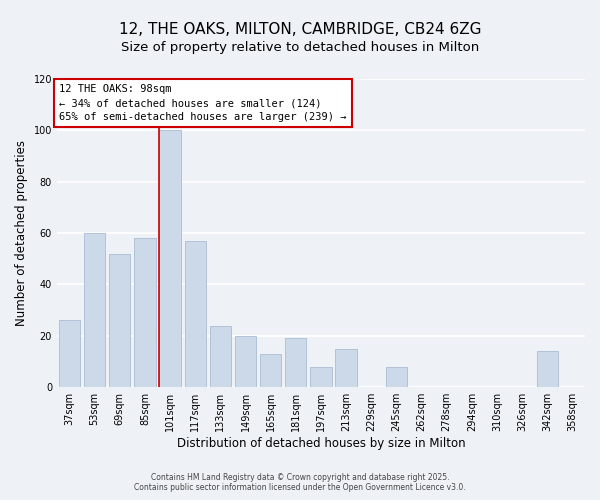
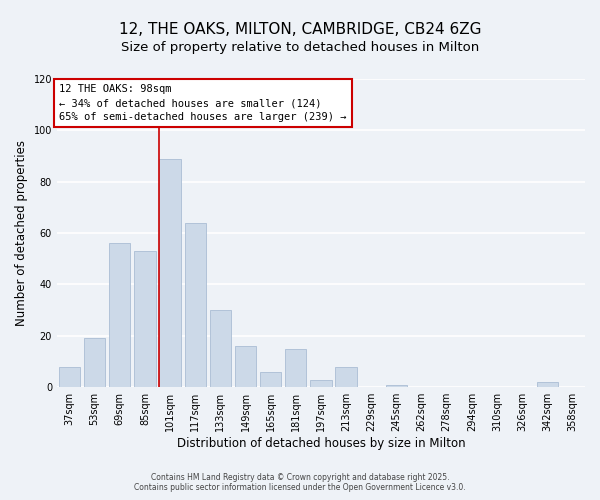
37sqm: 26 -> 8
53sqm: 60 -> 19
69sqm: 52 -> 56
85sqm: 58 -> 53
101sqm: 100 -> 89
117sqm: 57 -> 64
133sqm: 24 -> 30
149sqm: 20 -> 16
165sqm: 13 -> 6
181sqm: 19 -> 15
197sqm: 8 -> 3
213sqm: 15 -> 8
245sqm: 8 -> 1
342sqm: 14 -> 2
